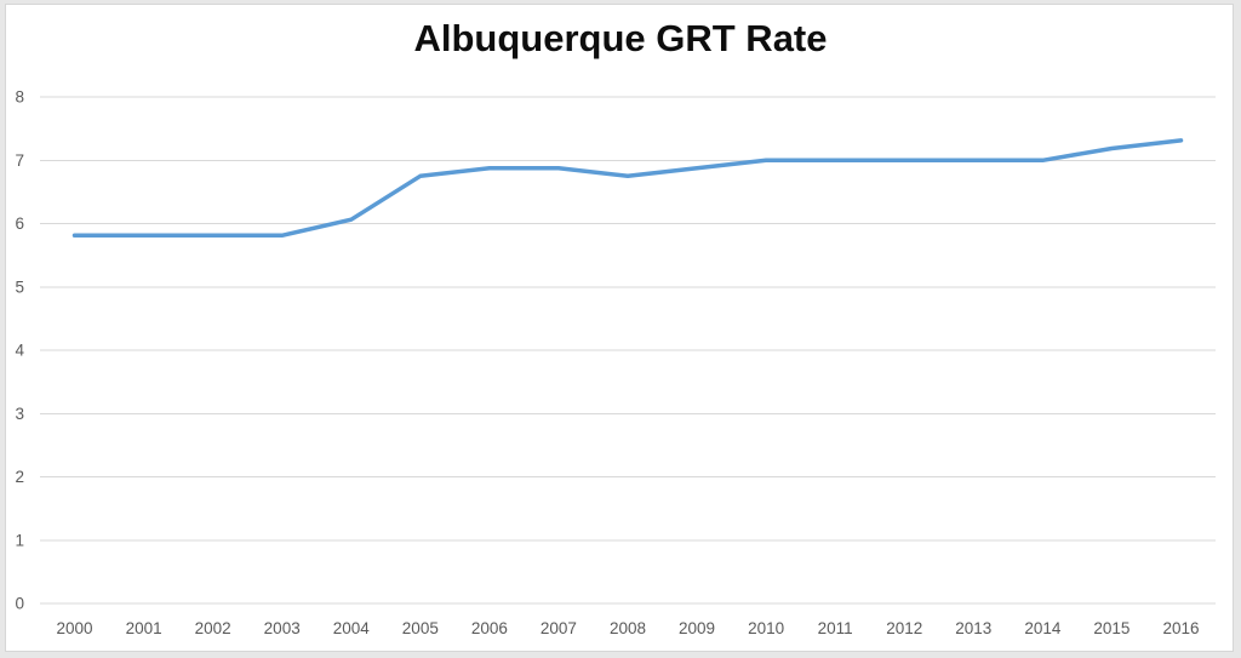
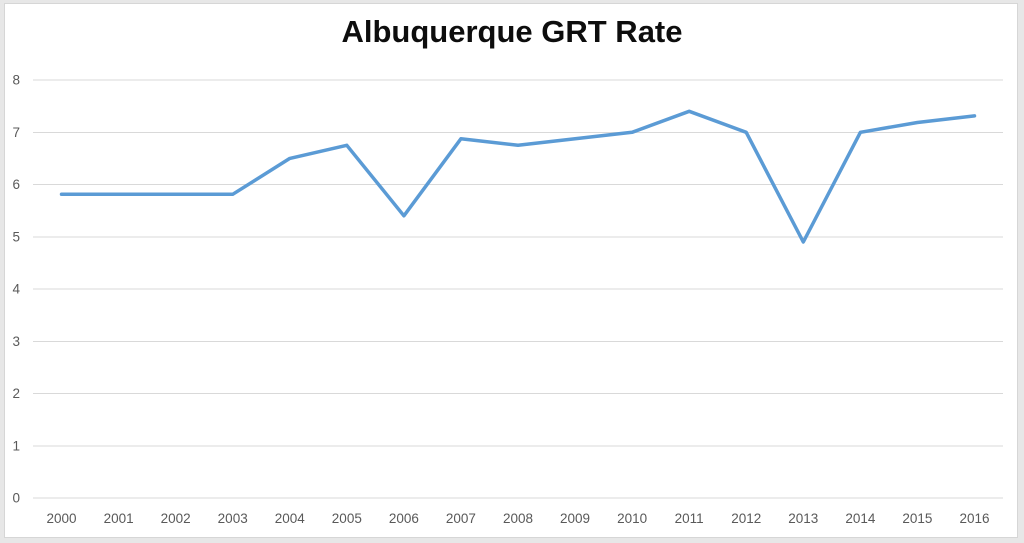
2004: 6.1 -> 6.5
2006: 6.9 -> 5.4
2011: 7.0 -> 7.4
2013: 7.0 -> 4.9
